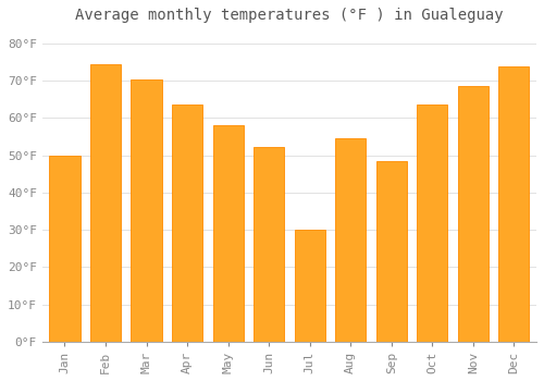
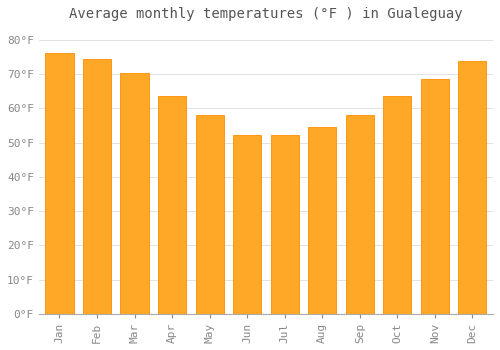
Jan: 50.0°F -> 76.3°F
Jul: 30.0°F -> 52.2°F
Sep: 48.5°F -> 58.1°F
